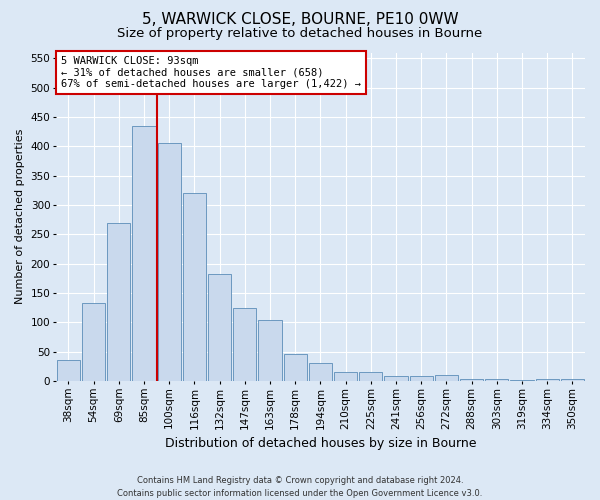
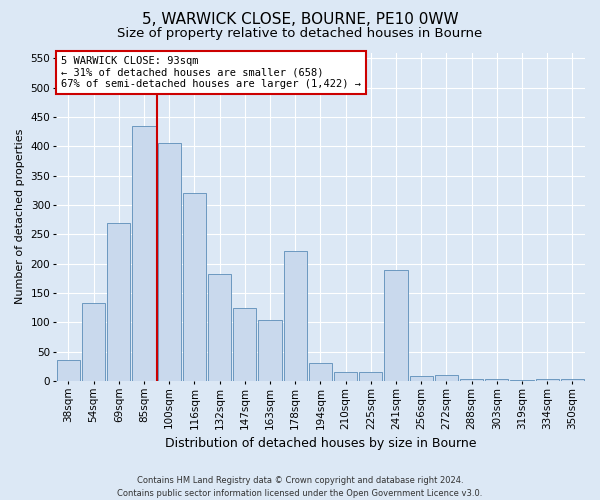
178sqm: 46 -> 222
241sqm: 8 -> 190
